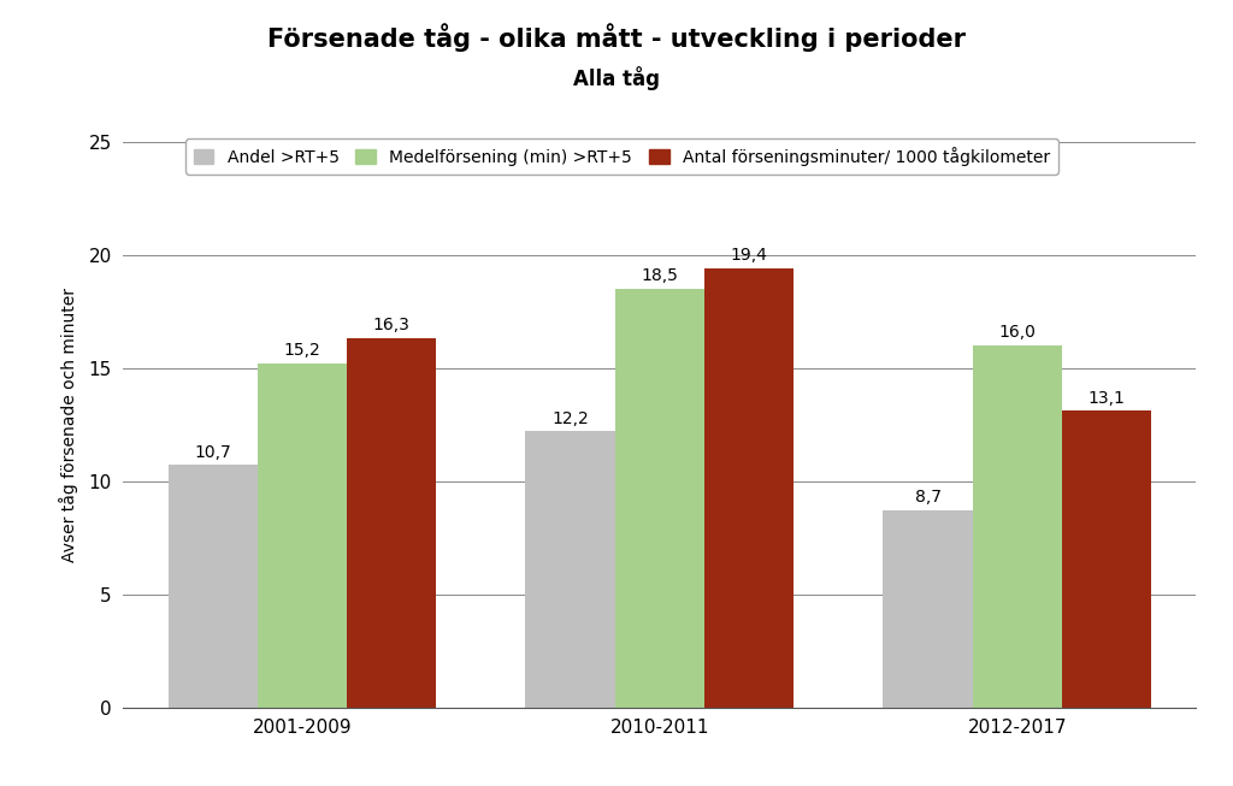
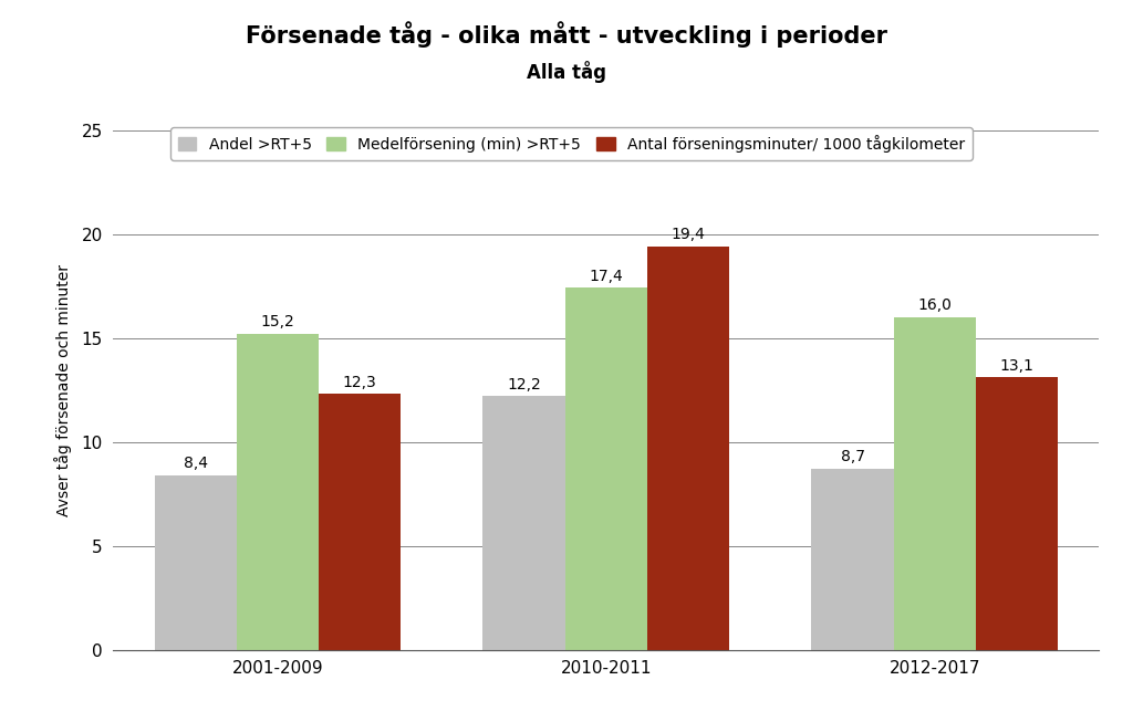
Andel >RT+5/2001-2009: 10,7 -> 8,4
Antal förseningsminuter/ 1000 tågkilometer/2001-2009: 16,3 -> 12,3
Medelförsening (min) >RT+5/2010-2011: 18,5 -> 17,4
